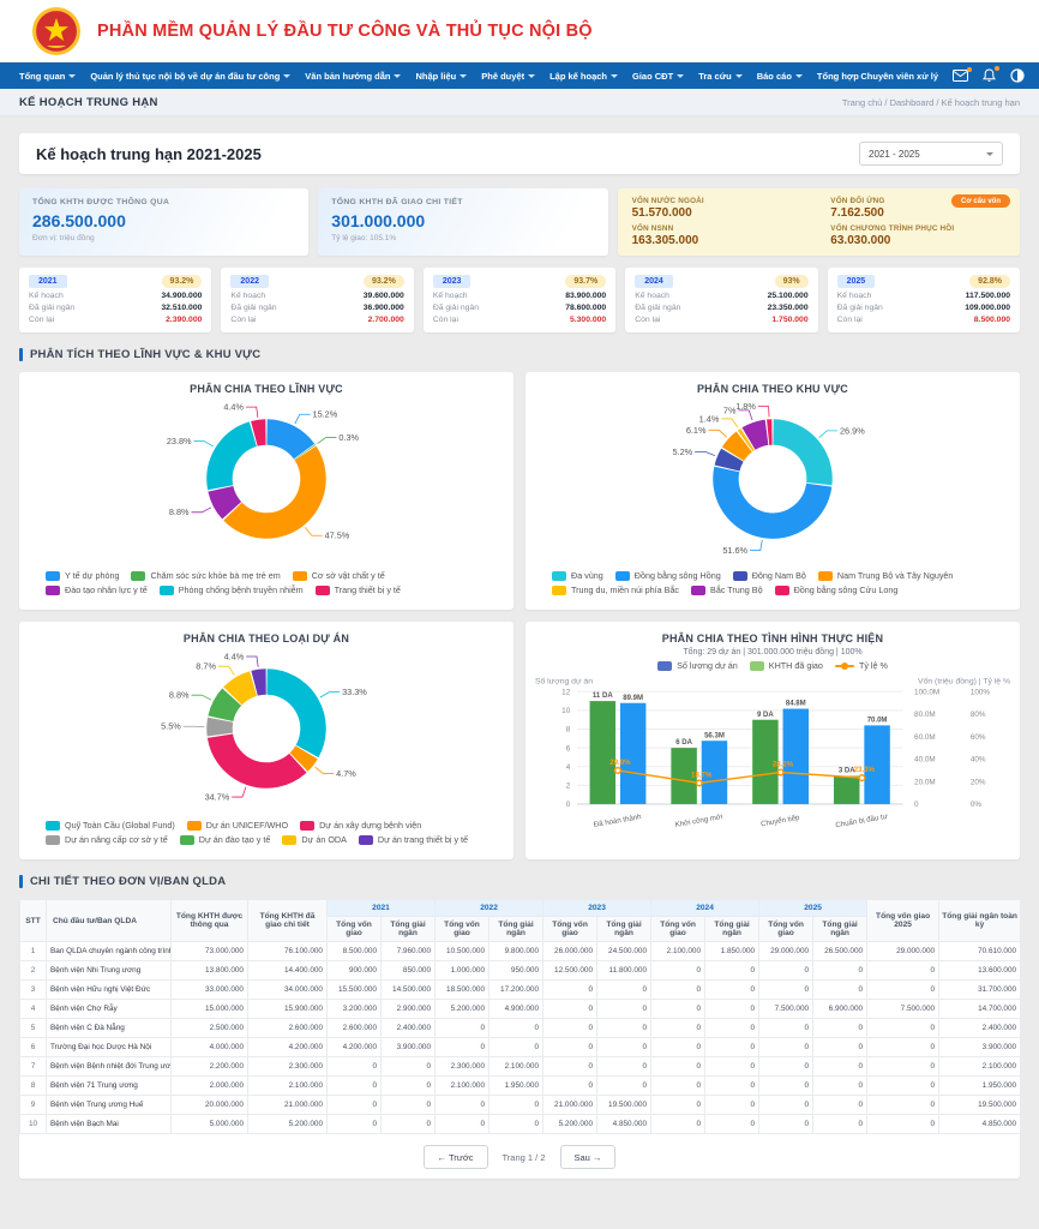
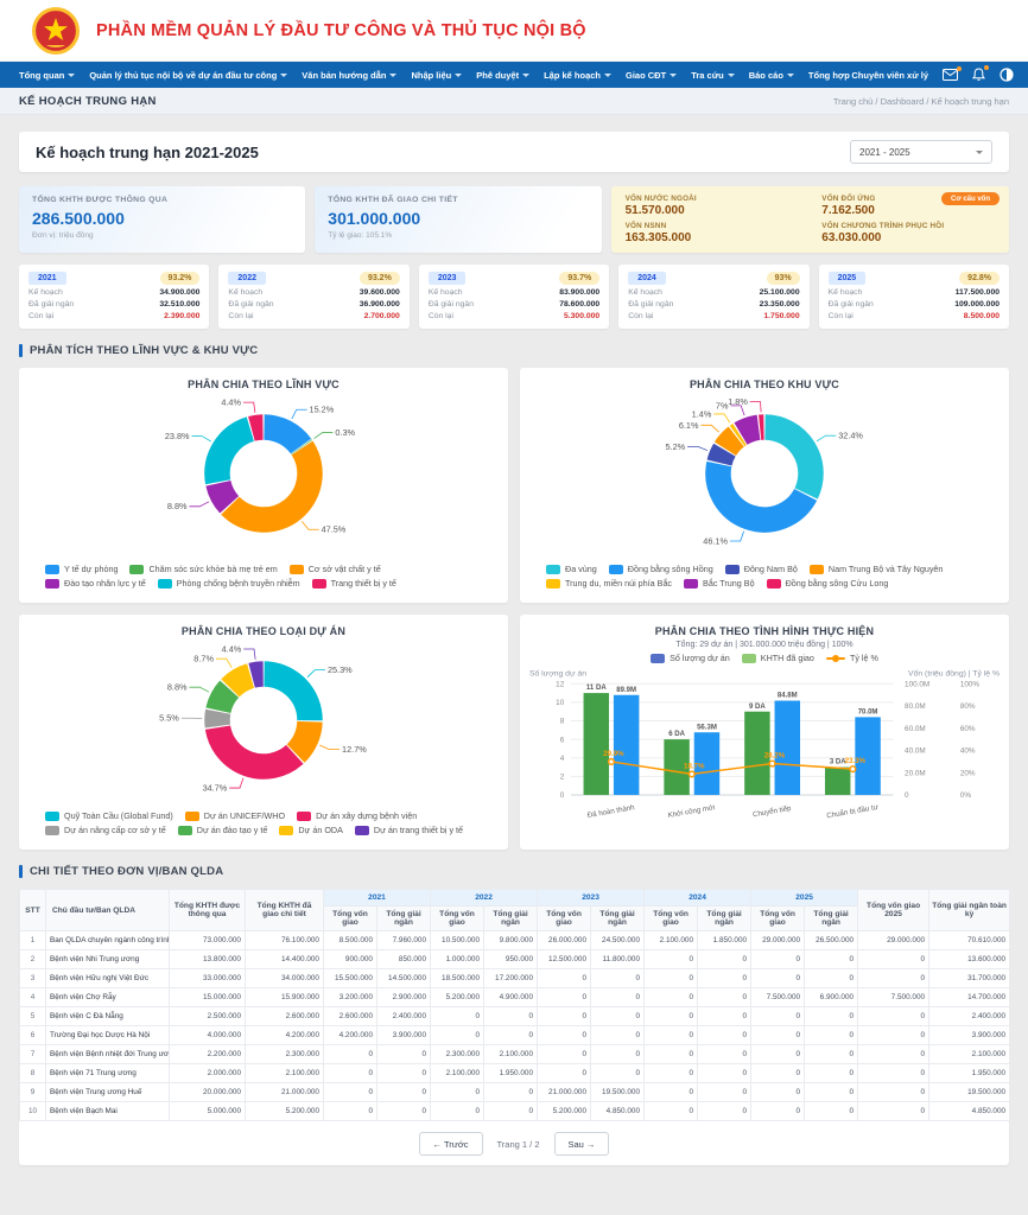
PHÂN CHIA THEO KHU VỰC/Đa vùng: 26.9% -> 32.4%
PHÂN CHIA THEO KHU VỰC/Đồng bằng sông Hồng: 51.6% -> 46.1%
PHÂN CHIA THEO LOẠI DỰ ÁN/Quỹ Toàn Cầu (Global Fund): 33.3% -> 25.3%
PHÂN CHIA THEO LOẠI DỰ ÁN/Dự án UNICEF/WHO: 4.7% -> 12.7%
